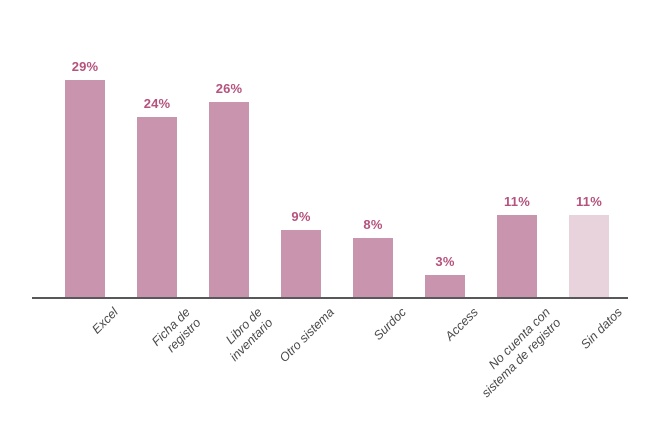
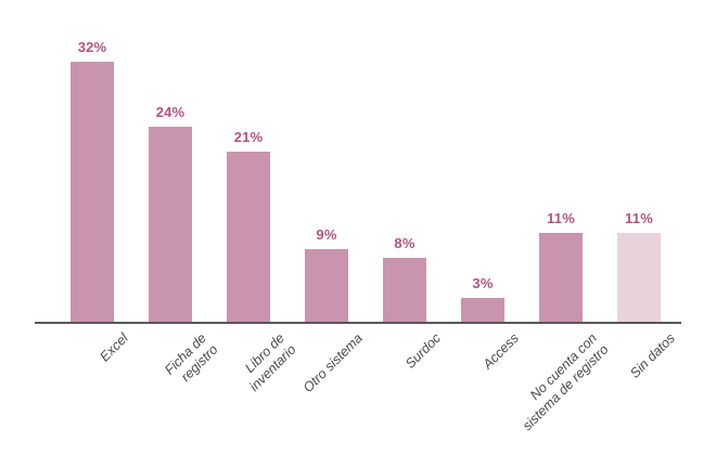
Excel: 29% -> 32%
Libro de inventario: 26% -> 21%
